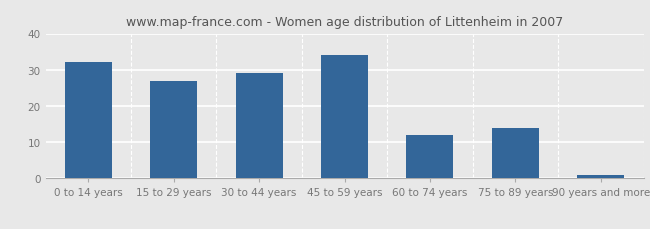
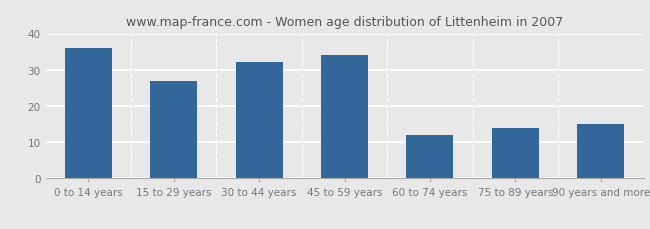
0 to 14 years: 32 -> 36
30 to 44 years: 29 -> 32
90 years and more: 1 -> 15
